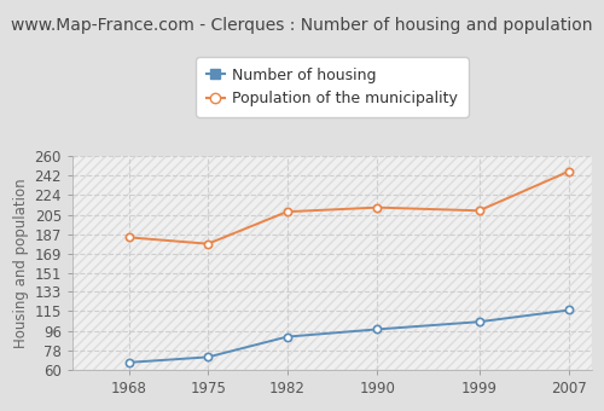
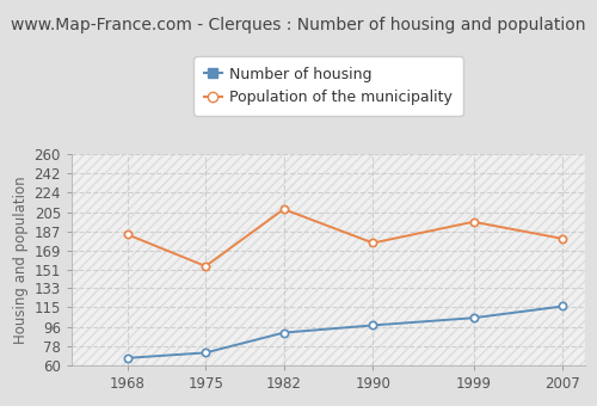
Population of the municipality/1975: 178 -> 154
Population of the municipality/1990: 212 -> 176
Population of the municipality/1999: 209 -> 196
Population of the municipality/2007: 246 -> 180
